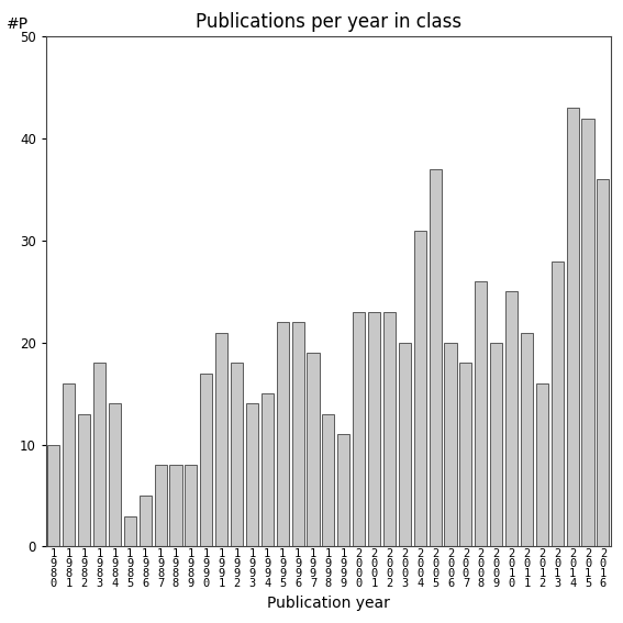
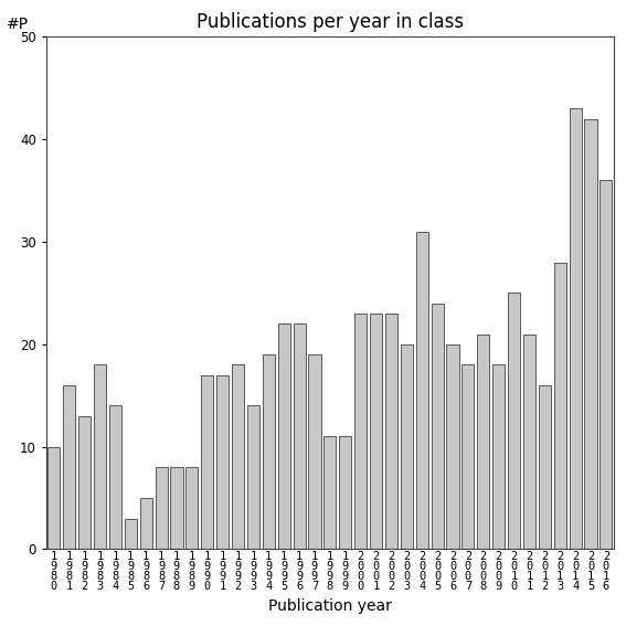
1 9 9 1: 21 -> 17
1 9 9 4: 15 -> 19
1 9 9 8: 13 -> 11
2 0 0 5: 37 -> 24
2 0 0 8: 26 -> 21
2 0 0 9: 20 -> 18
